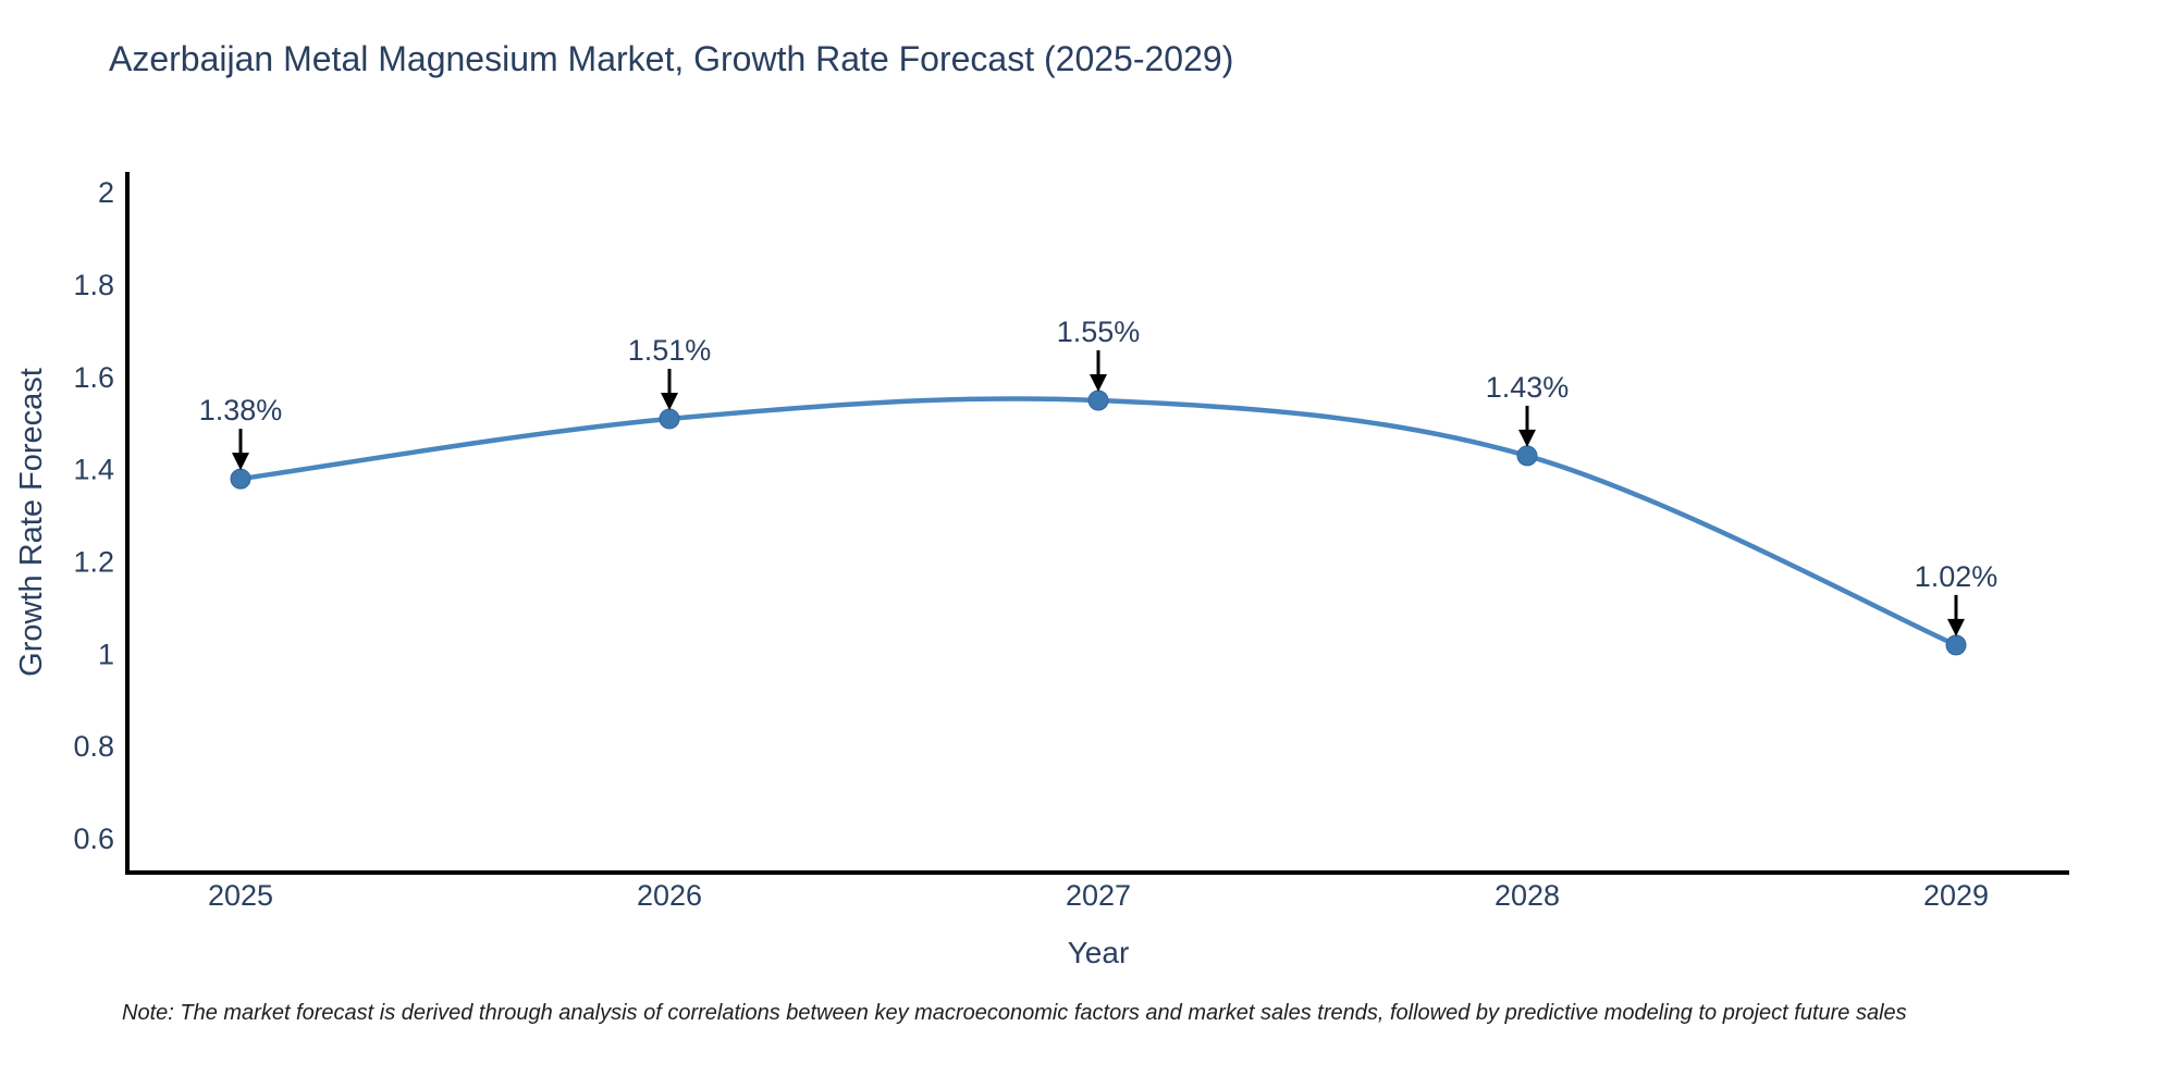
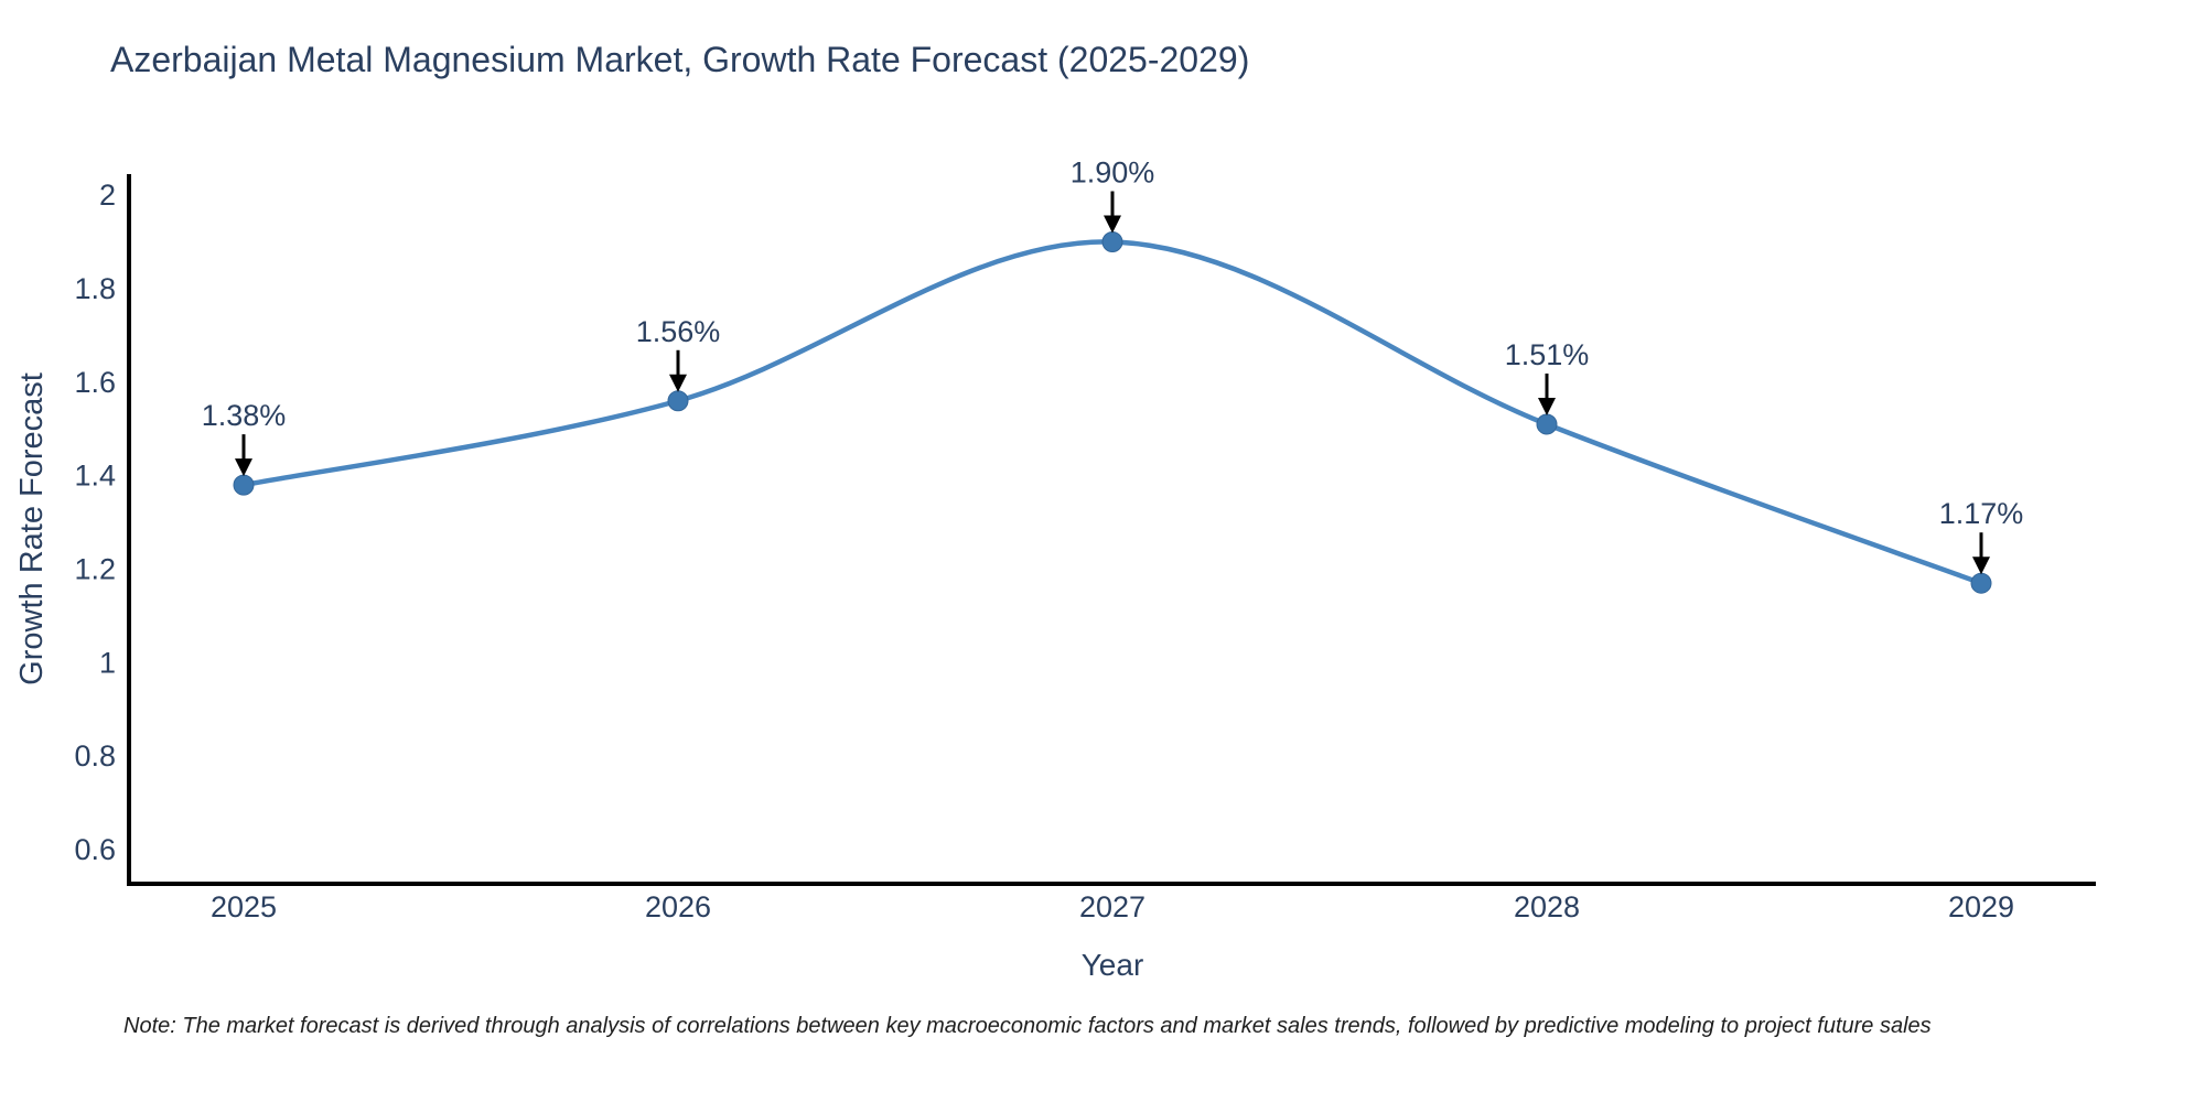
2026: 1.51% -> 1.56%
2027: 1.55% -> 1.90%
2028: 1.43% -> 1.51%
2029: 1.02% -> 1.17%
